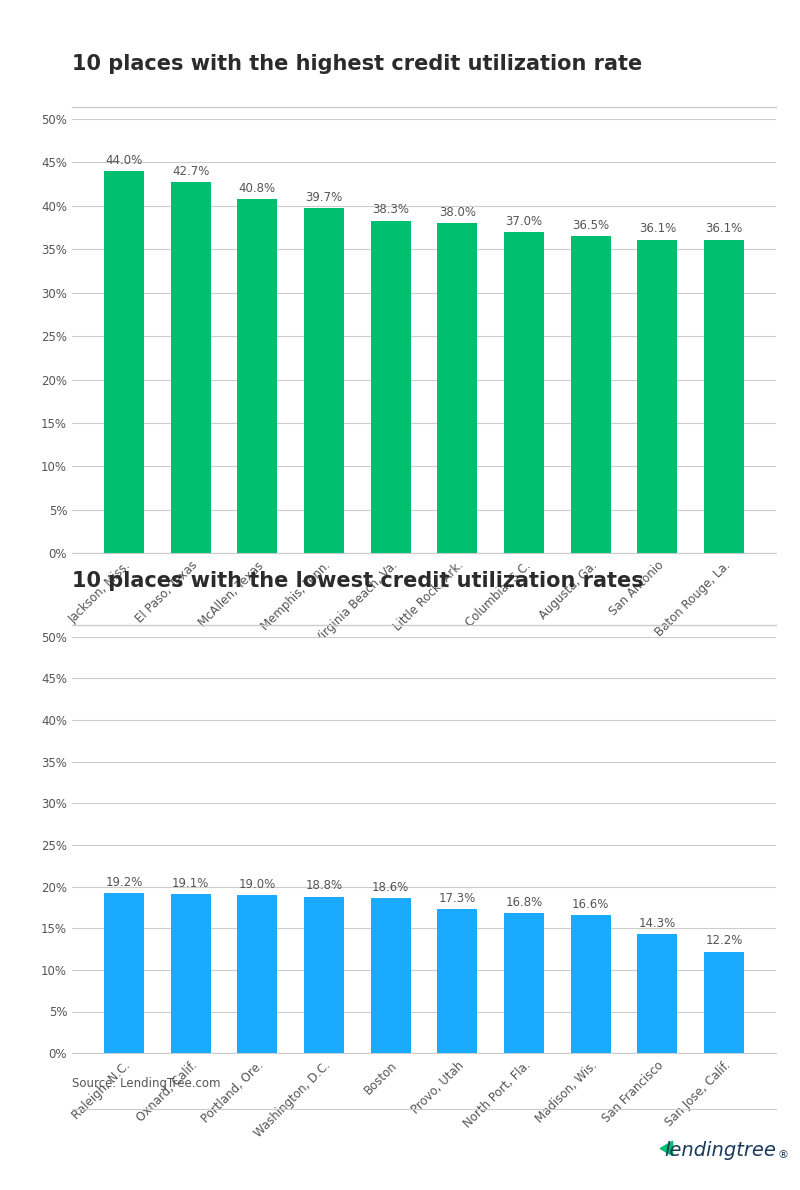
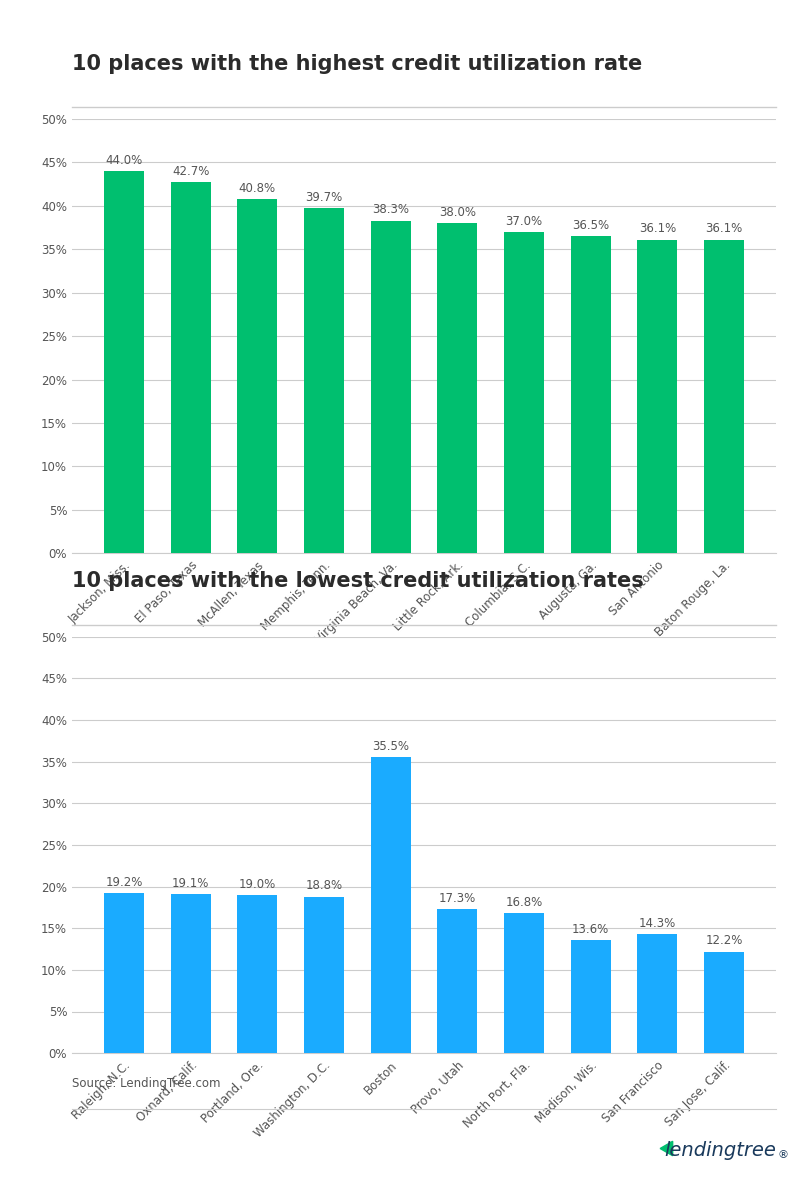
Boston: 18.6% -> 35.5%
Madison, Wis.: 16.6% -> 13.6%
